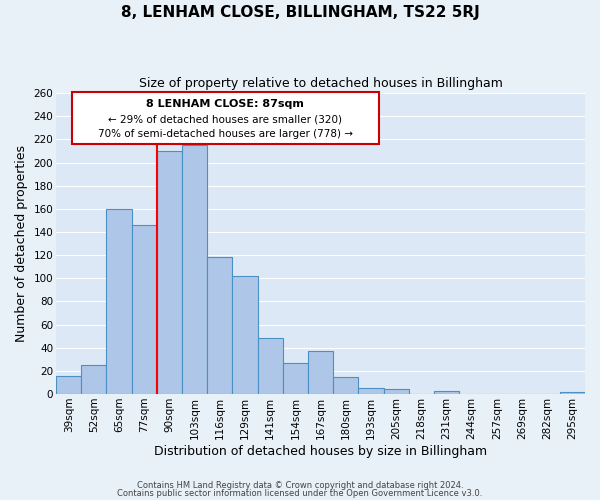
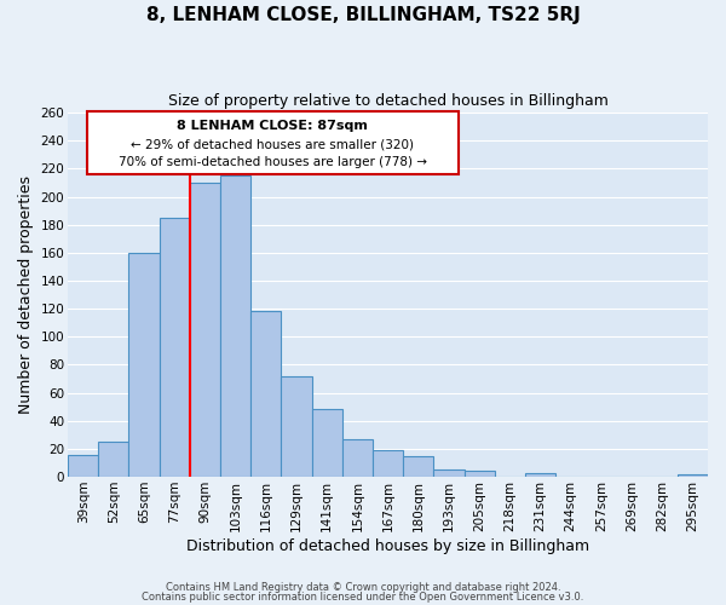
77sqm: 146 -> 185
129sqm: 102 -> 72
167sqm: 37 -> 19
